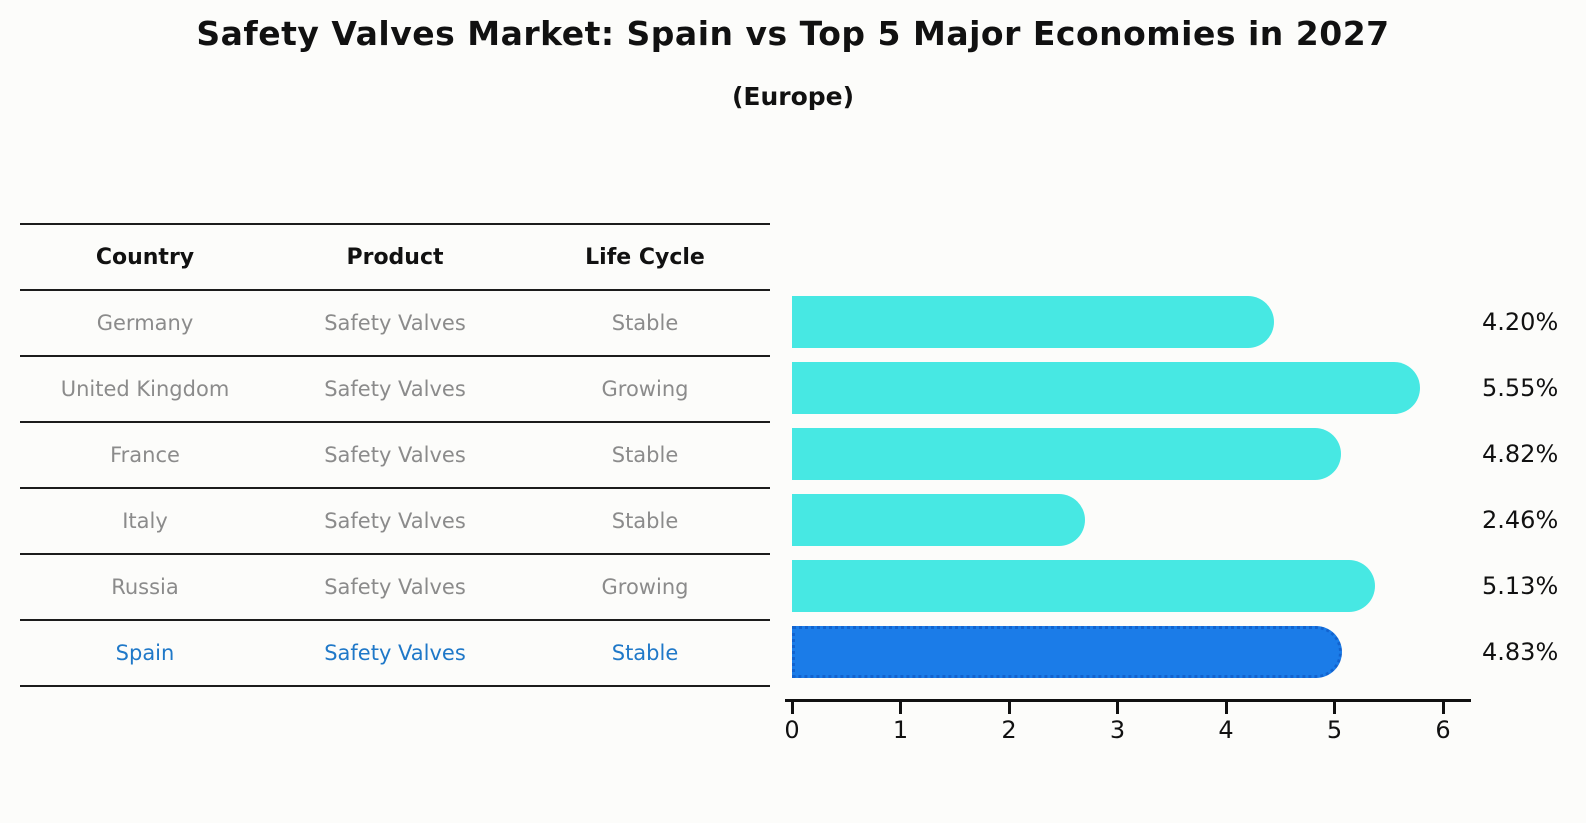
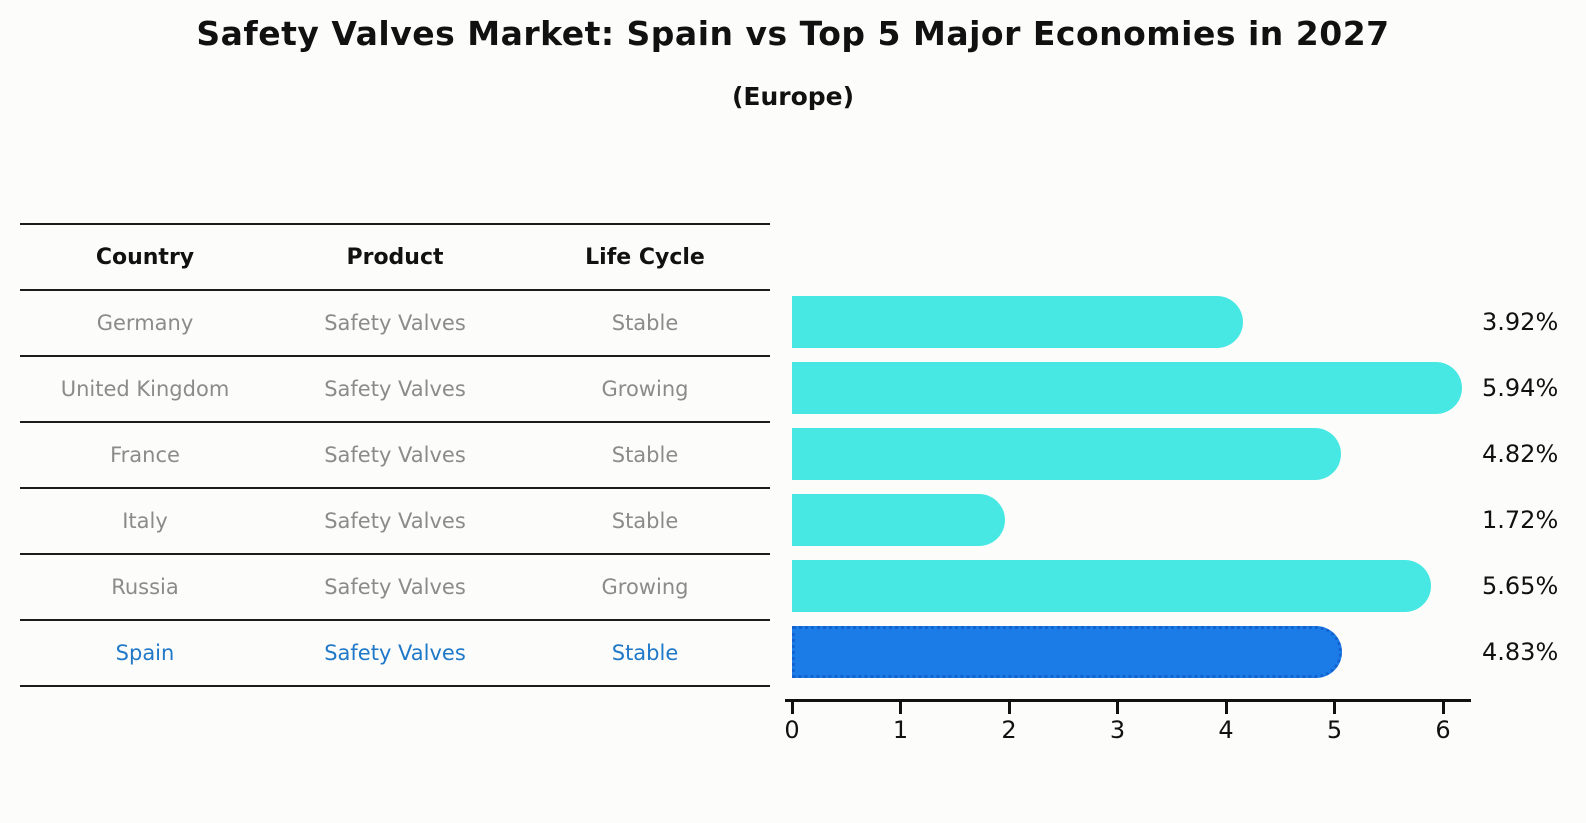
Germany: 4.20% -> 3.92%
United Kingdom: 5.55% -> 5.94%
Italy: 2.46% -> 1.72%
Russia: 5.13% -> 5.65%
